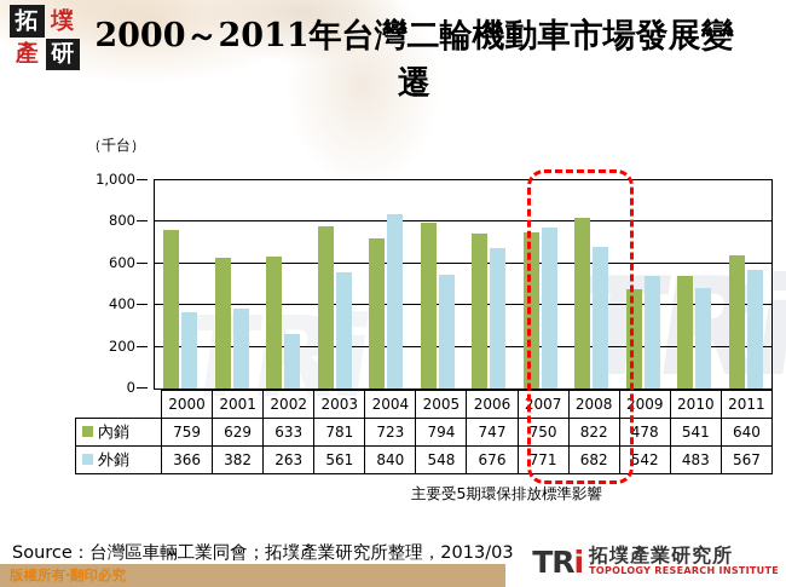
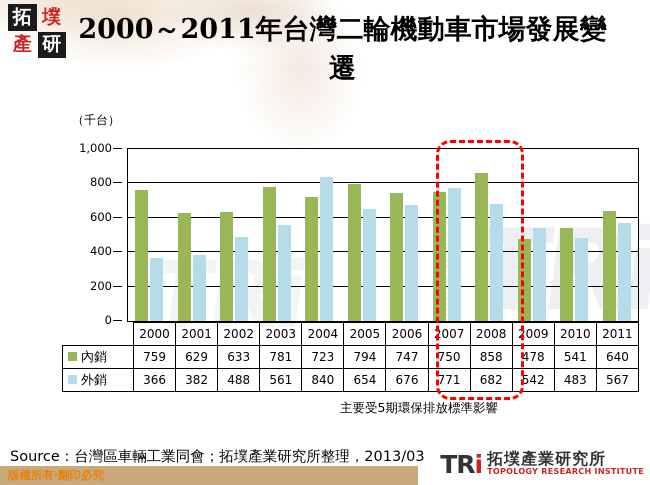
外銷/2002: 263 -> 488
外銷/2005: 548 -> 654
內銷/2008: 822 -> 858
